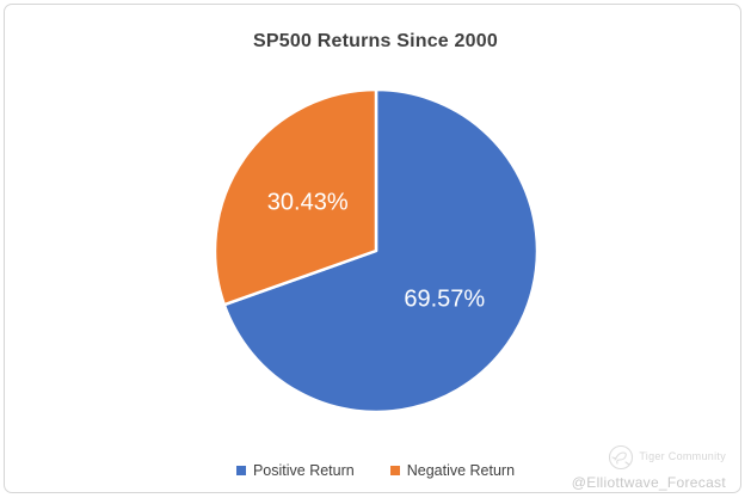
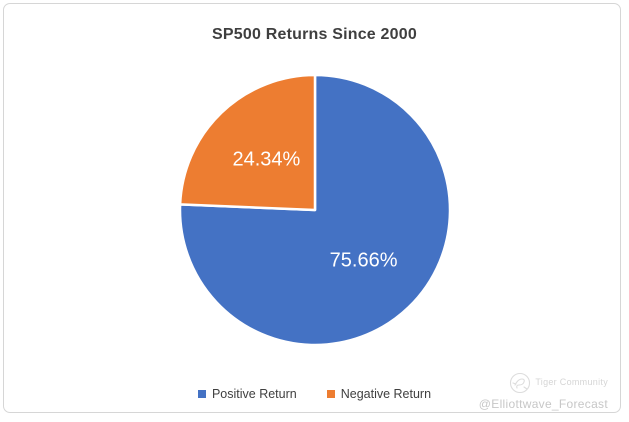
Positive Return: 69.57% -> 75.66%
Negative Return: 30.43% -> 24.34%
